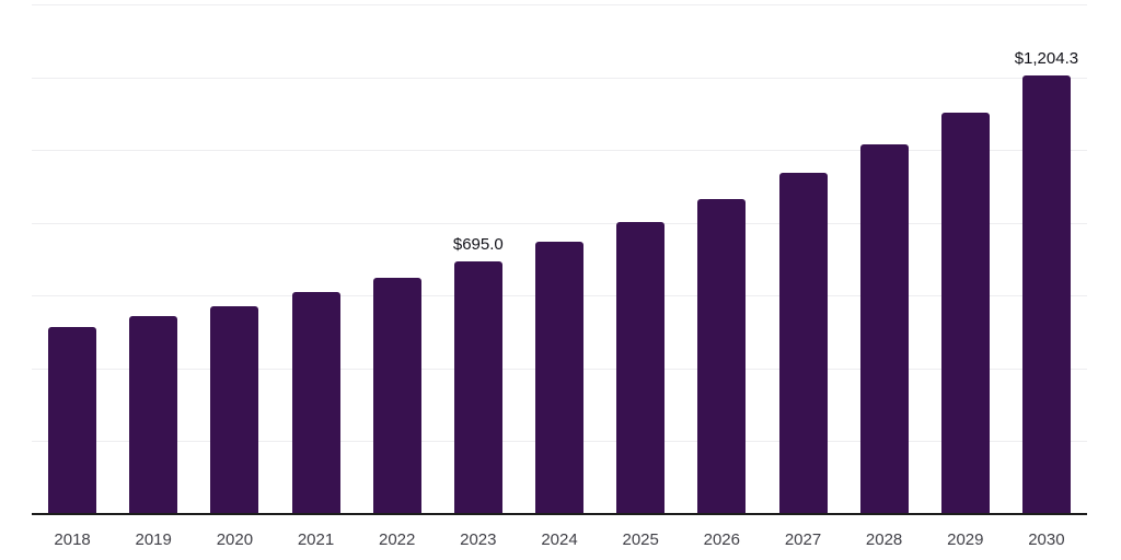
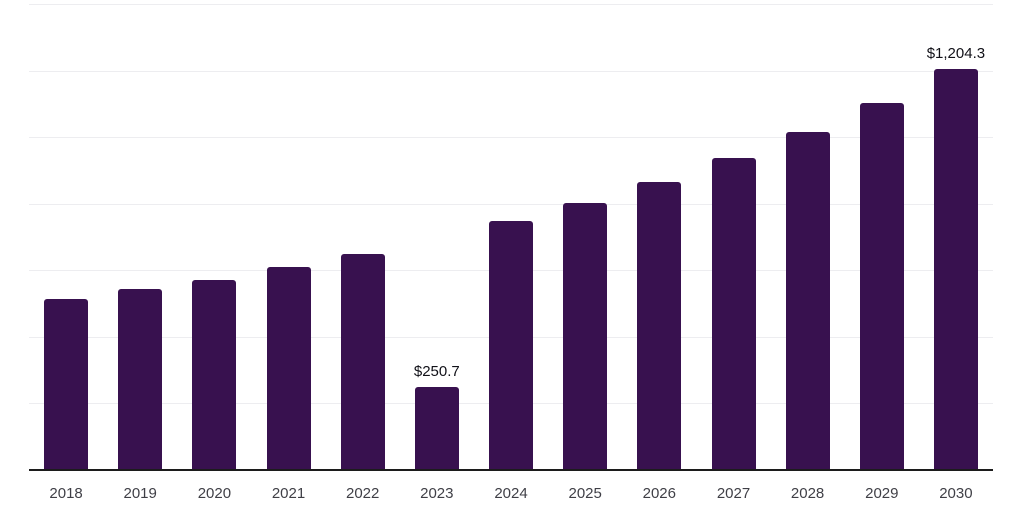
2023: $695.0 -> $250.7
